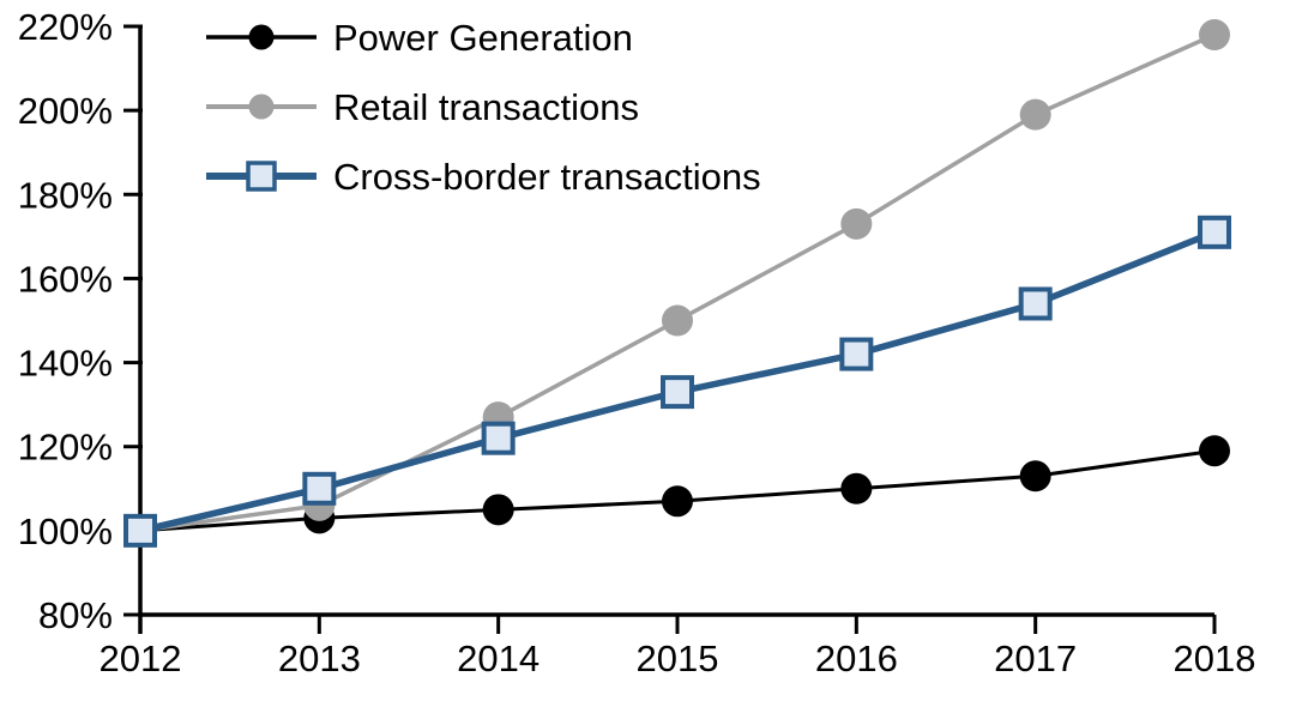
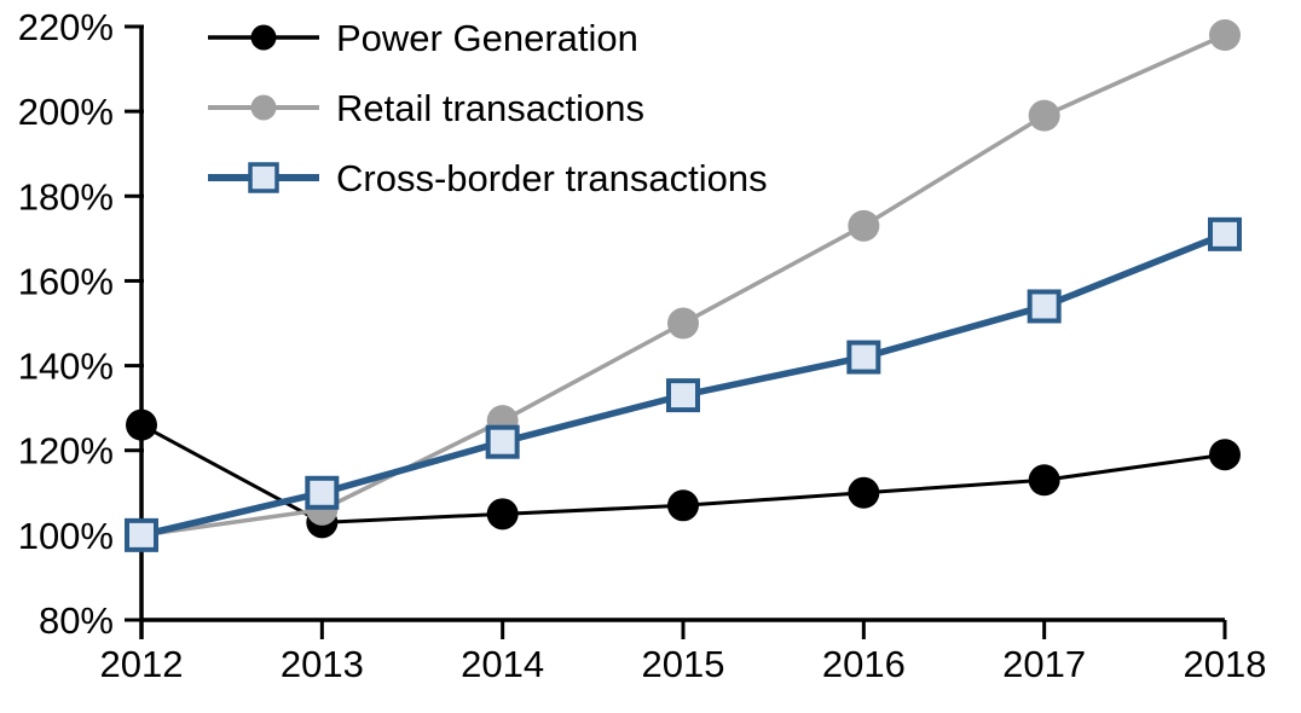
Power Generation/2012: 100% -> 126%
